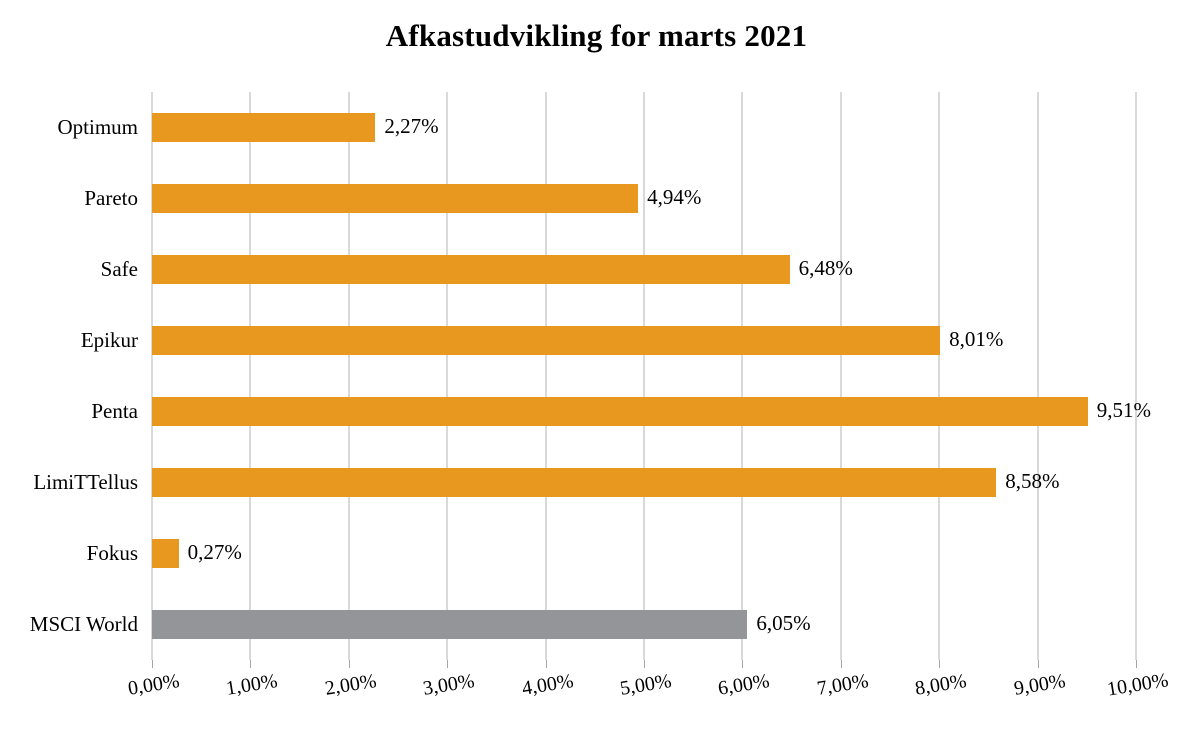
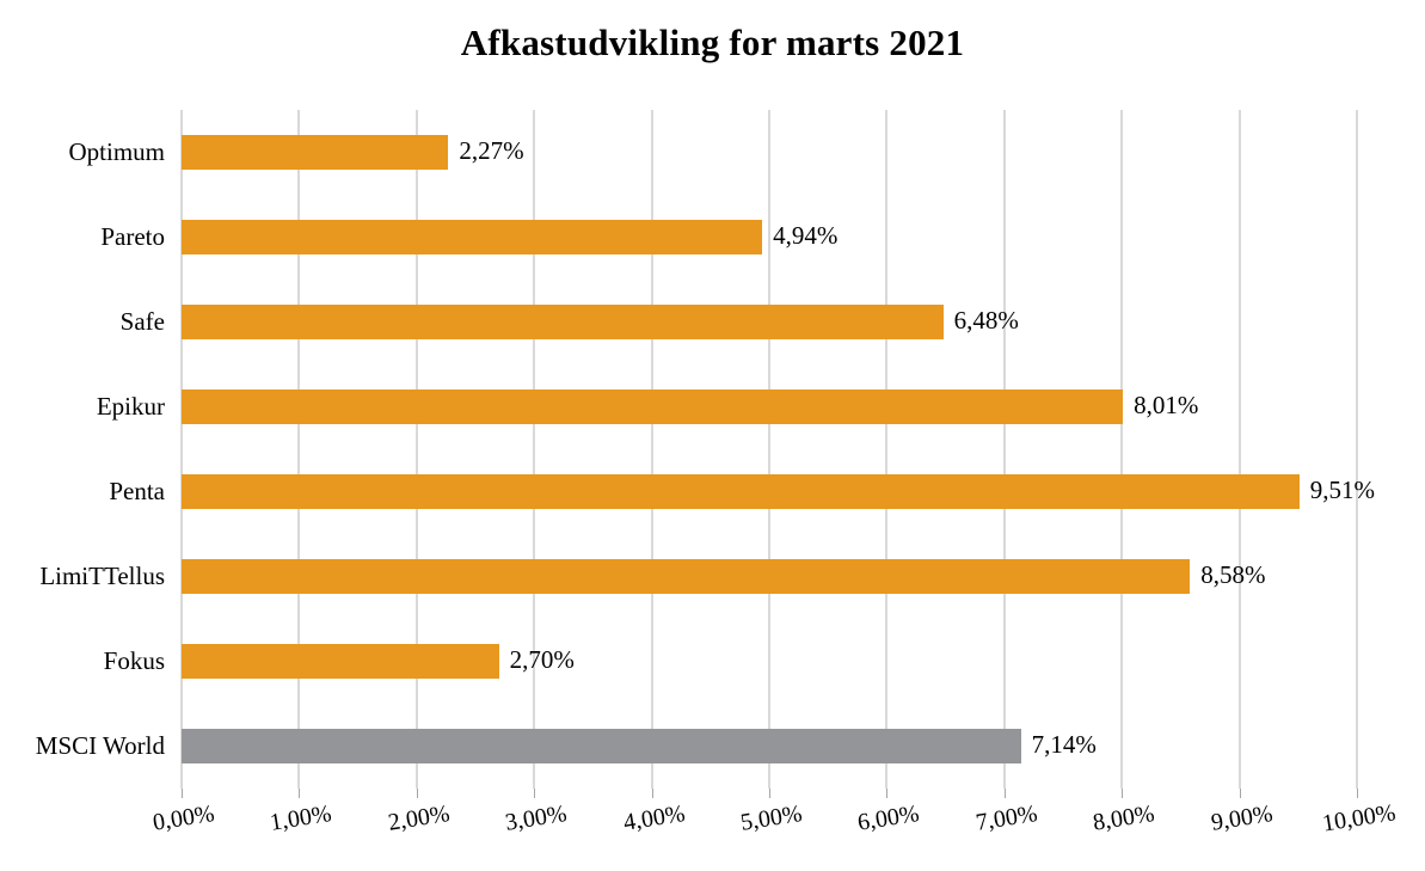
Fokus: 0,27% -> 2,70%
MSCI World: 6,05% -> 7,14%
